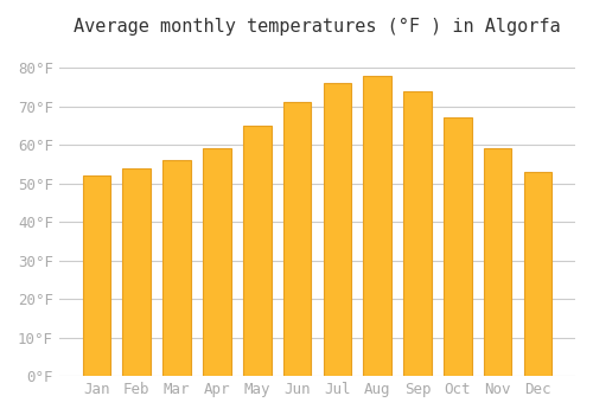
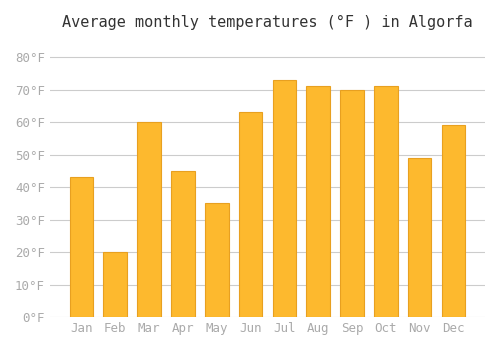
Jan: 52°F -> 43°F
Feb: 54°F -> 20°F
Mar: 56°F -> 60°F
Apr: 59°F -> 45°F
May: 65°F -> 35°F
Jun: 71°F -> 63°F
Jul: 76°F -> 73°F
Aug: 78°F -> 71°F
Sep: 74°F -> 70°F
Oct: 67°F -> 71°F
Nov: 59°F -> 49°F
Dec: 53°F -> 59°F
